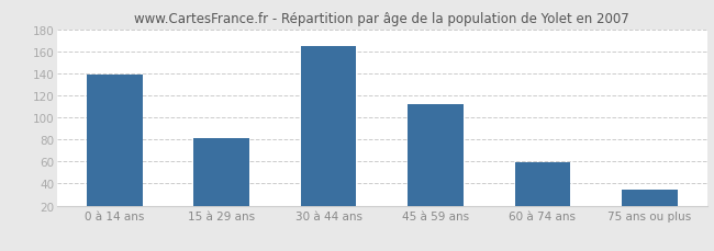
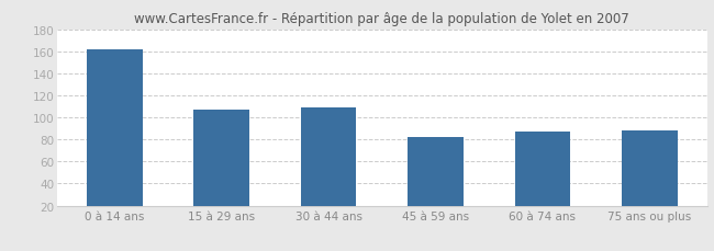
0 à 14 ans: 139 -> 162
15 à 29 ans: 81 -> 107
30 à 44 ans: 165 -> 109
45 à 59 ans: 112 -> 82
60 à 74 ans: 59 -> 87
75 ans ou plus: 35 -> 88
